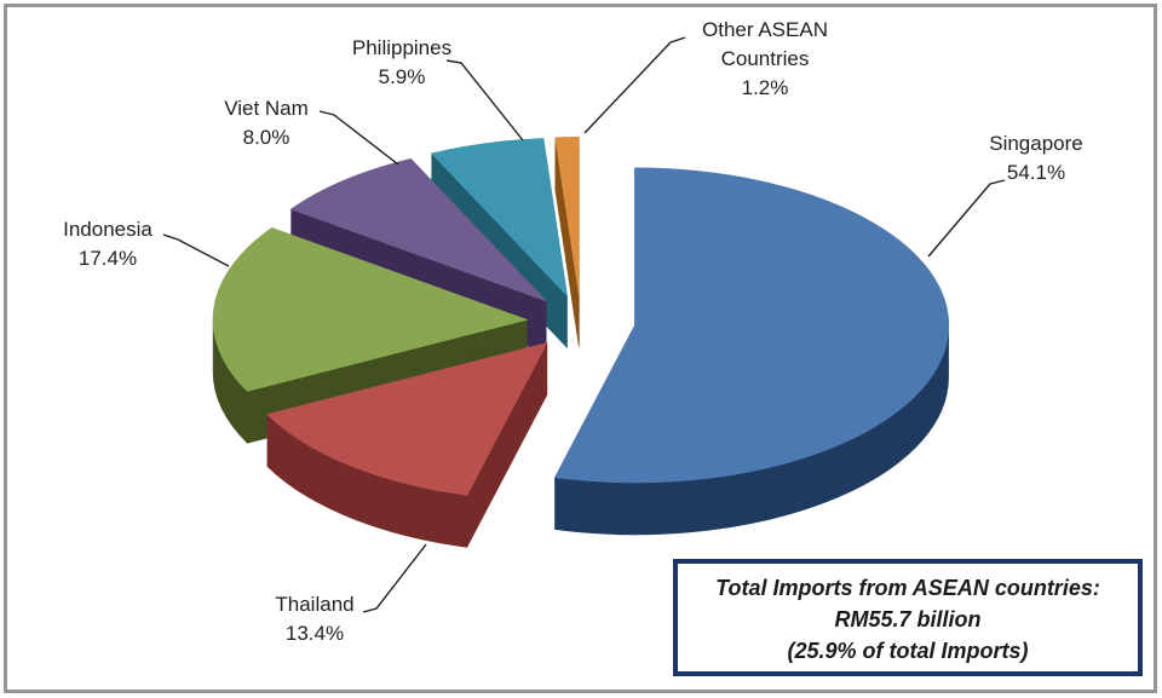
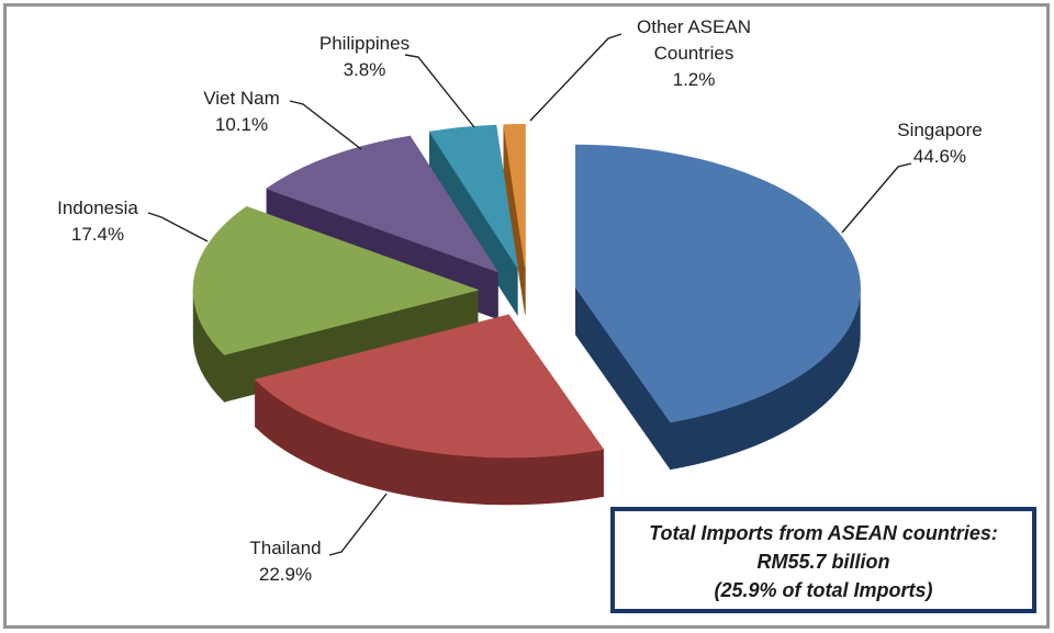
Singapore: 54.1% -> 44.6%
Thailand: 13.4% -> 22.9%
Viet Nam: 8.0% -> 10.1%
Philippines: 5.9% -> 3.8%
